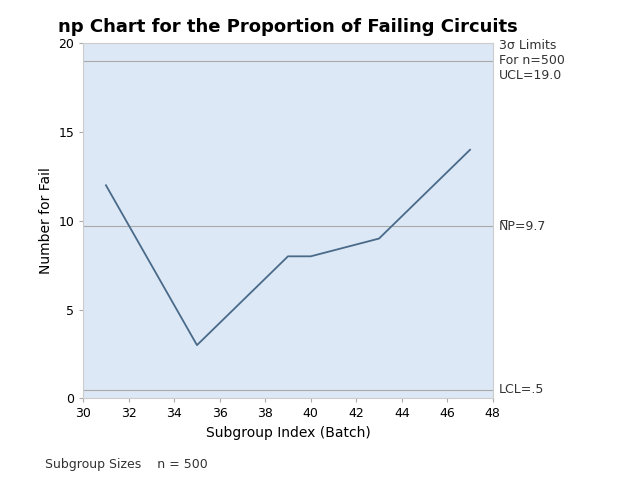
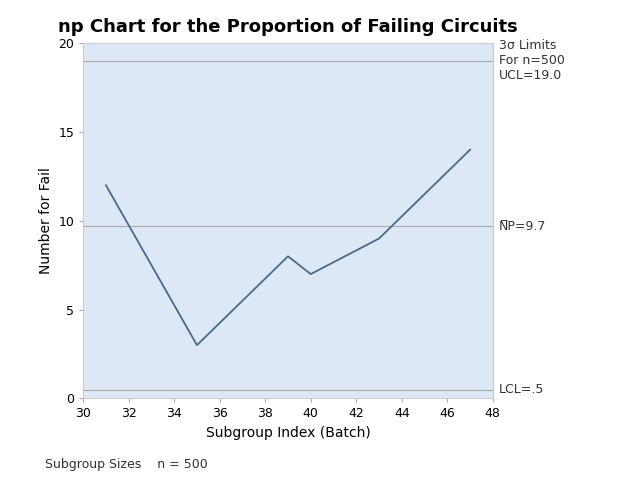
40: 8 -> 7
